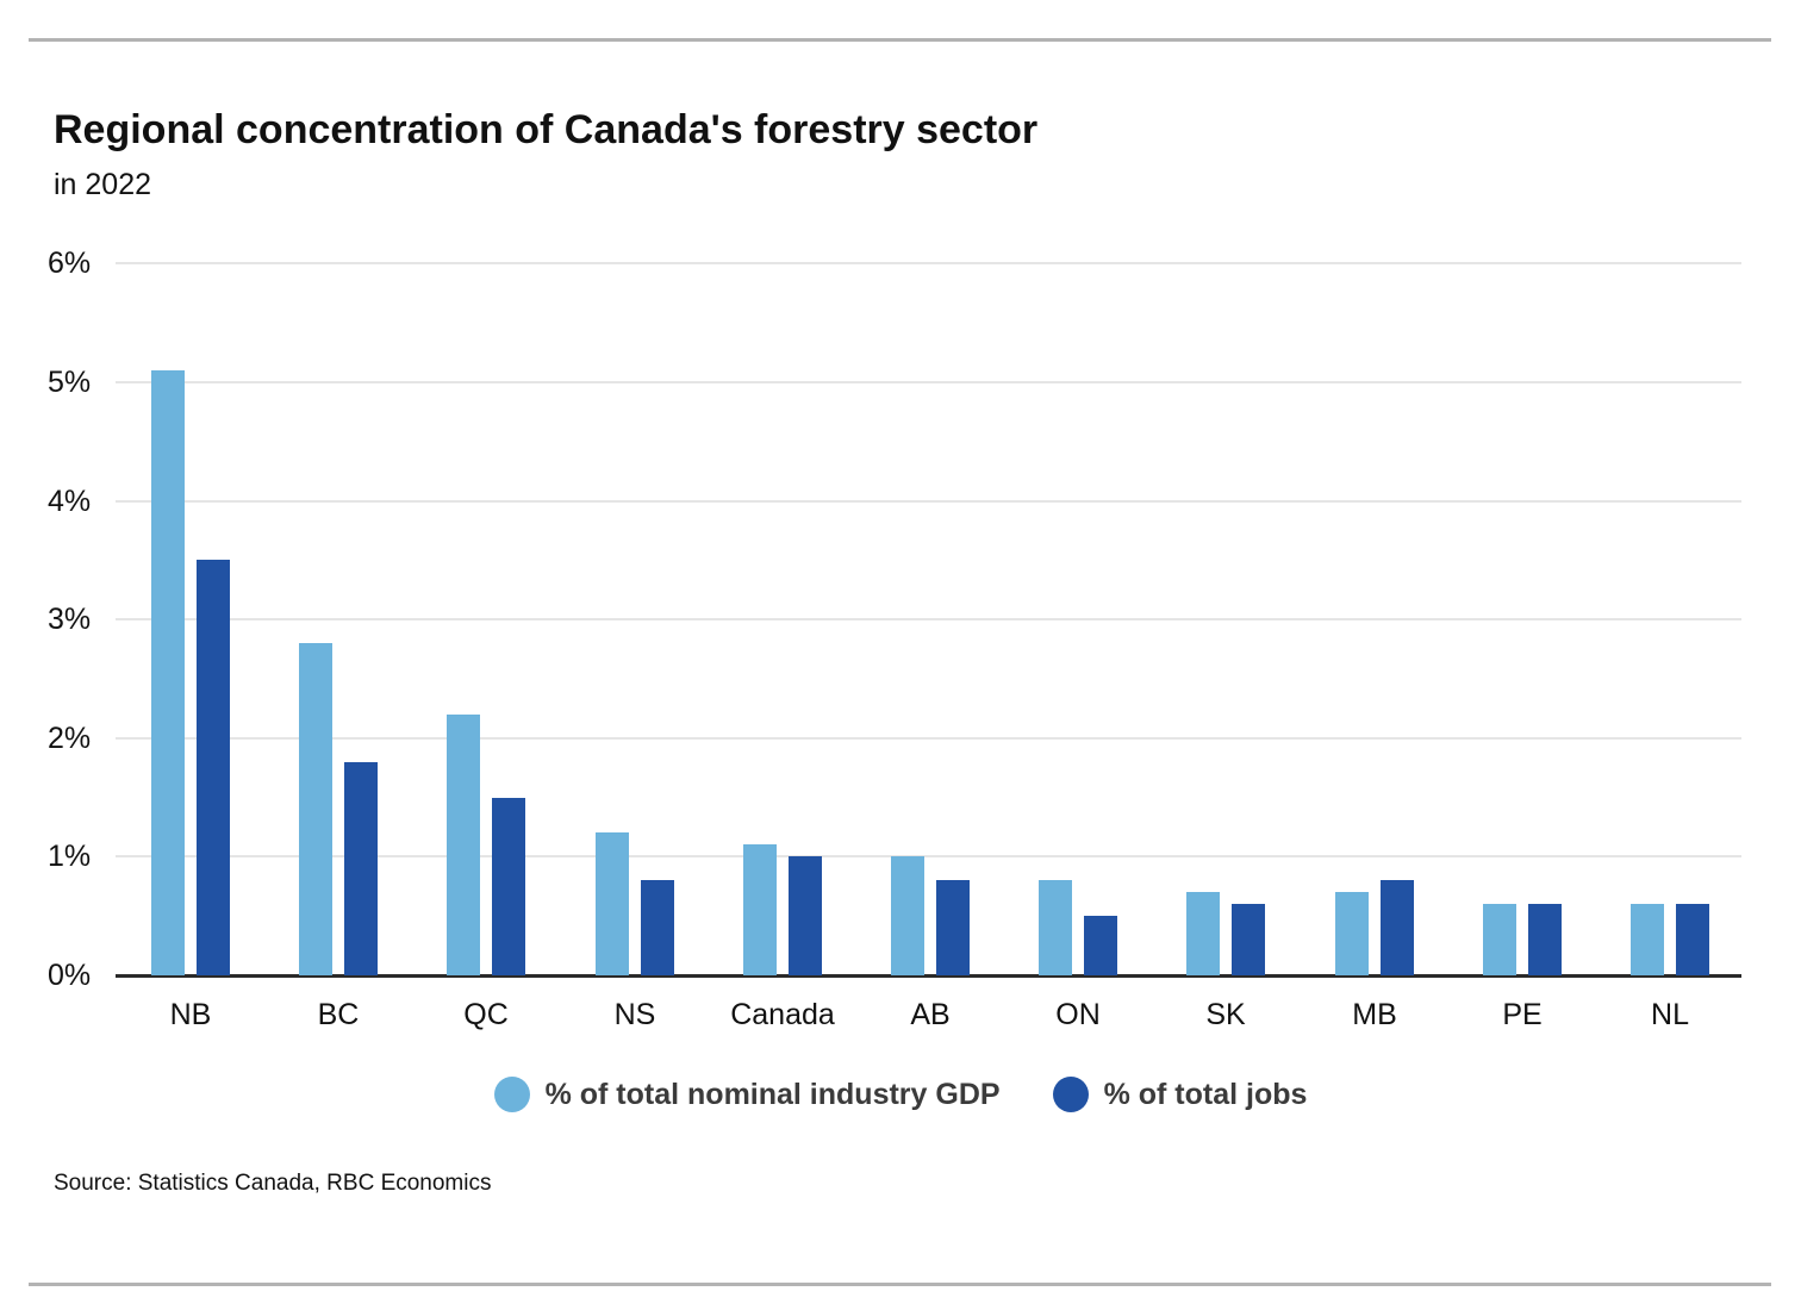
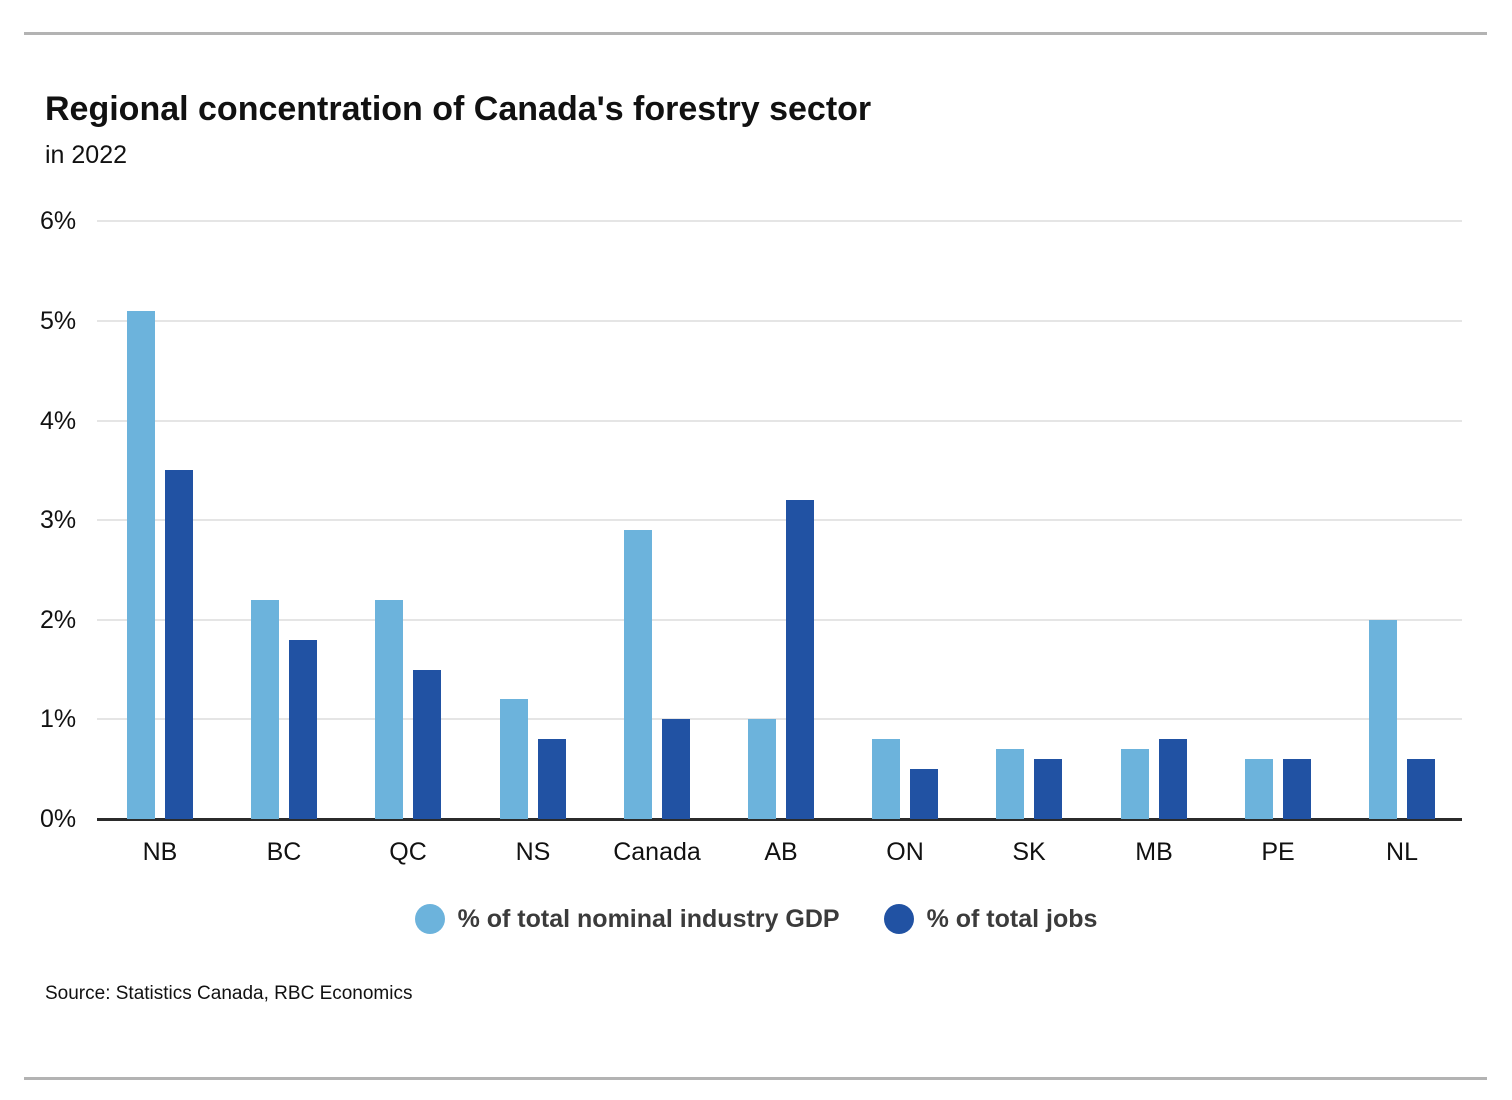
% of total nominal industry GDP/BC: 2.8% -> 2.2%
% of total nominal industry GDP/Canada: 1.1% -> 2.9%
% of total jobs/AB: 0.8% -> 3.2%
% of total nominal industry GDP/NL: 0.6% -> 2.0%
